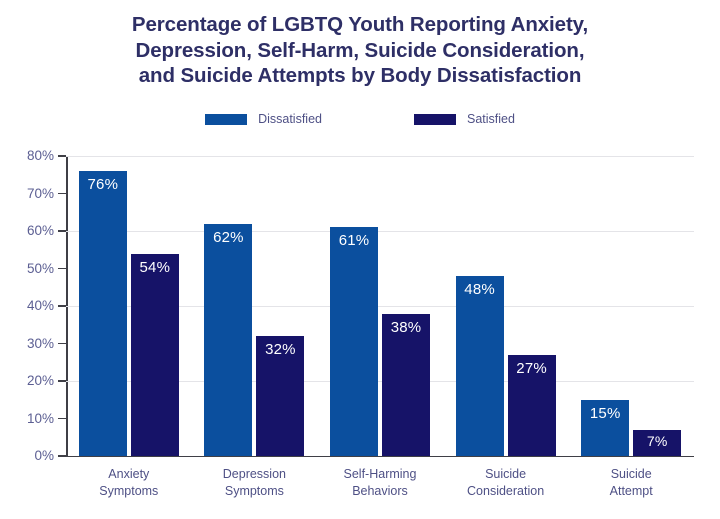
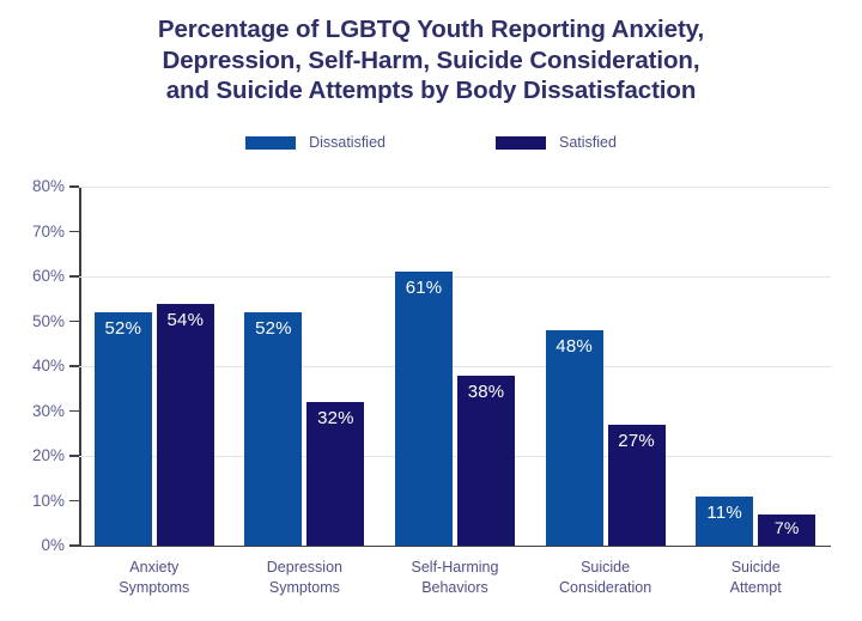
Dissatisfied/Anxiety Symptoms: 76% -> 52%
Dissatisfied/Depression Symptoms: 62% -> 52%
Dissatisfied/Suicide Attempt: 15% -> 11%
